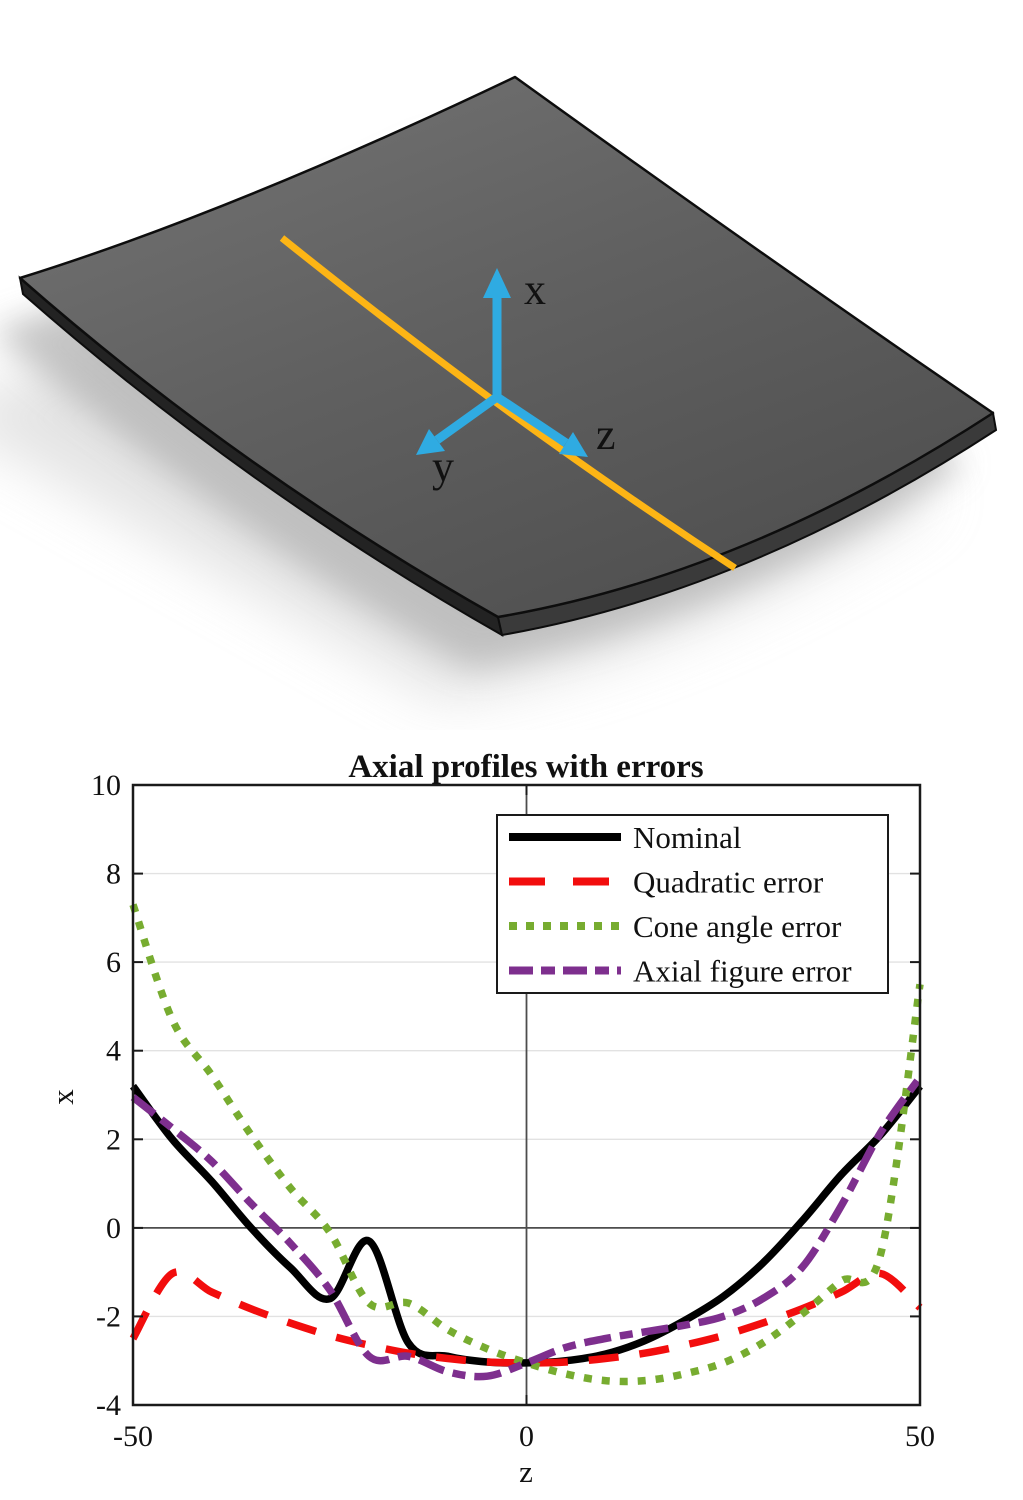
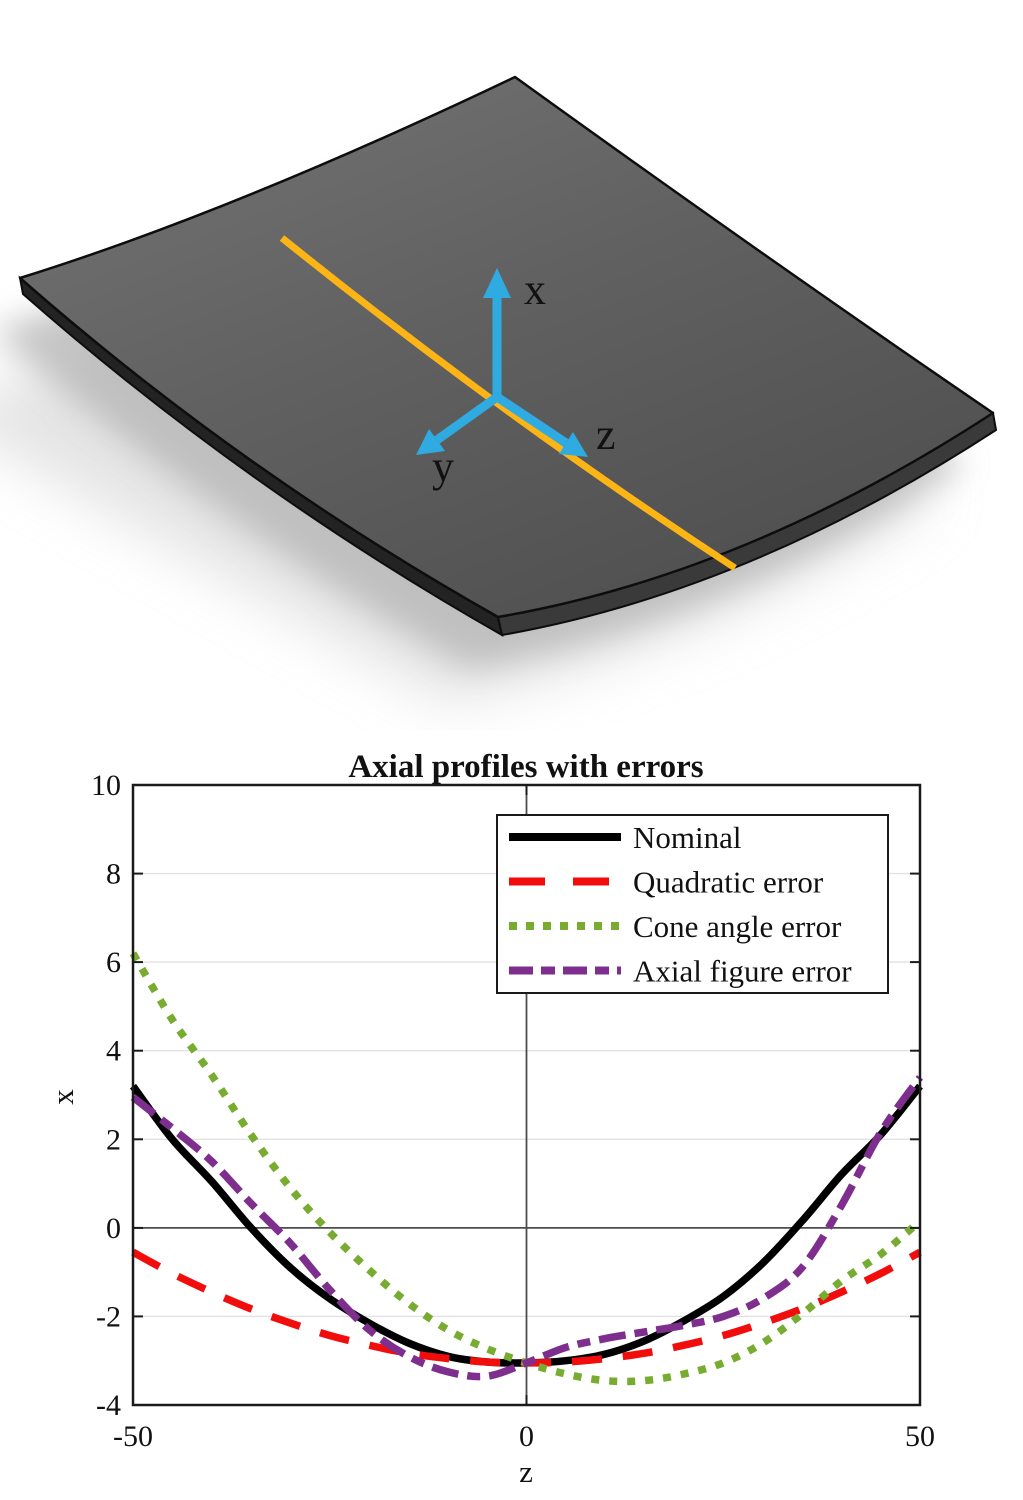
Quadratic error/-50: -2.5 -> -0.6
Cone angle error/-50: 7.3 -> 6.2
Nominal/-20: -0.3 -> -2.1
Cone angle error/-20: -1.7 -> -0.9
Axial figure error/-20: -2.9 -> -2.3
Quadratic error/50: -1.8 -> -0.6
Cone angle error/50: 5.5 -> 0.1
